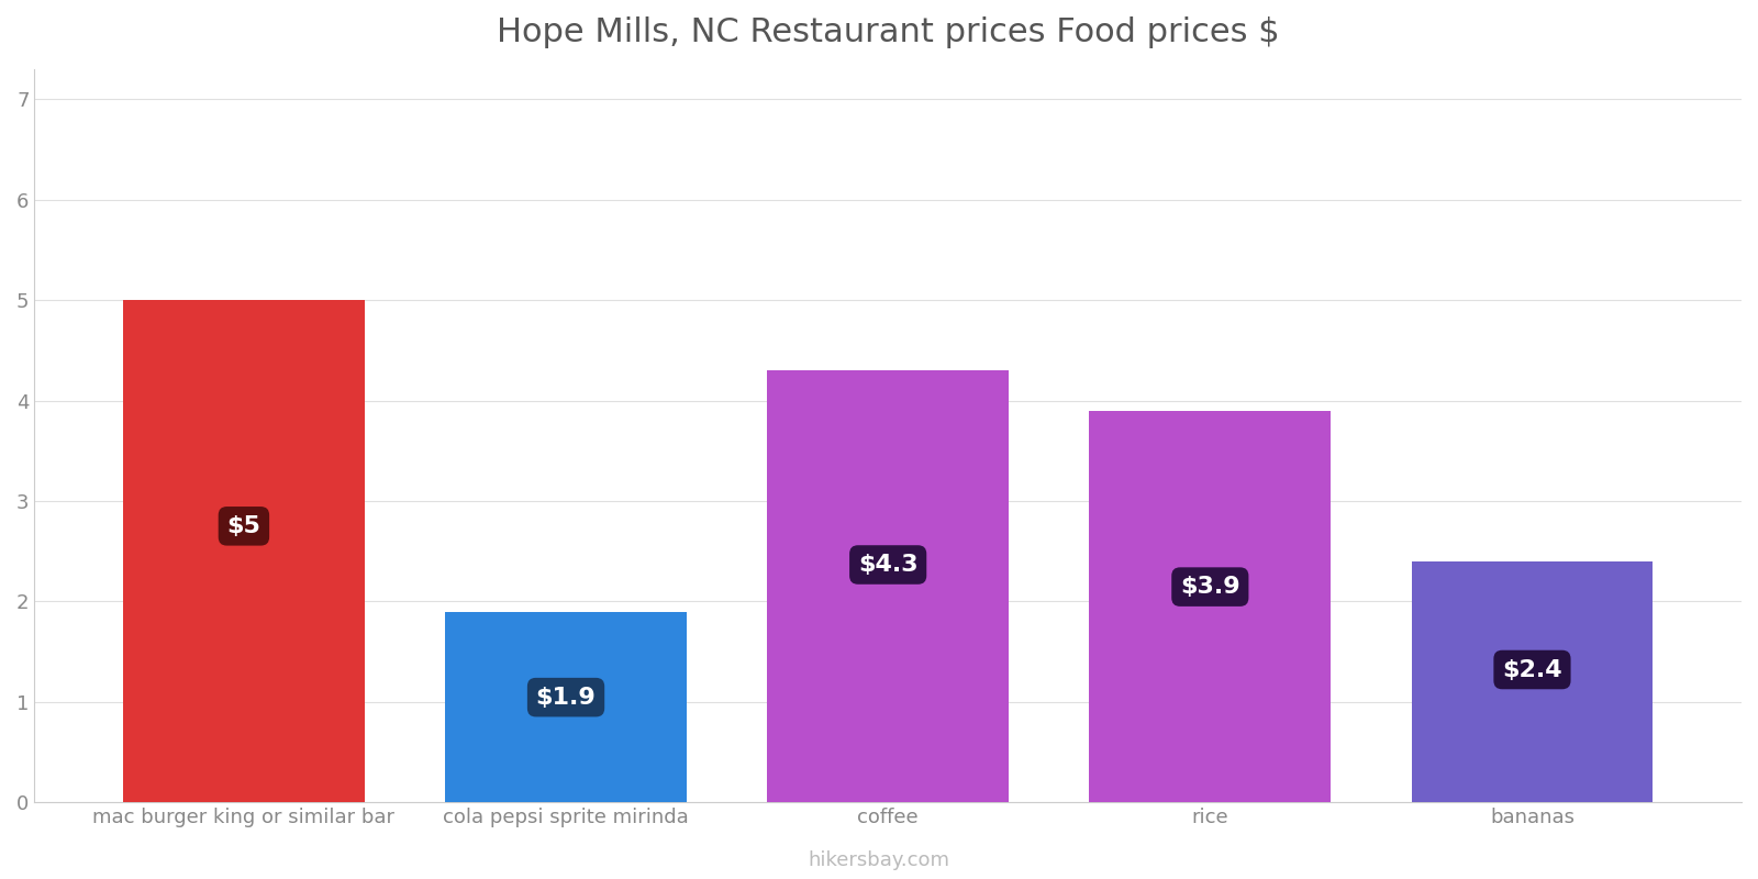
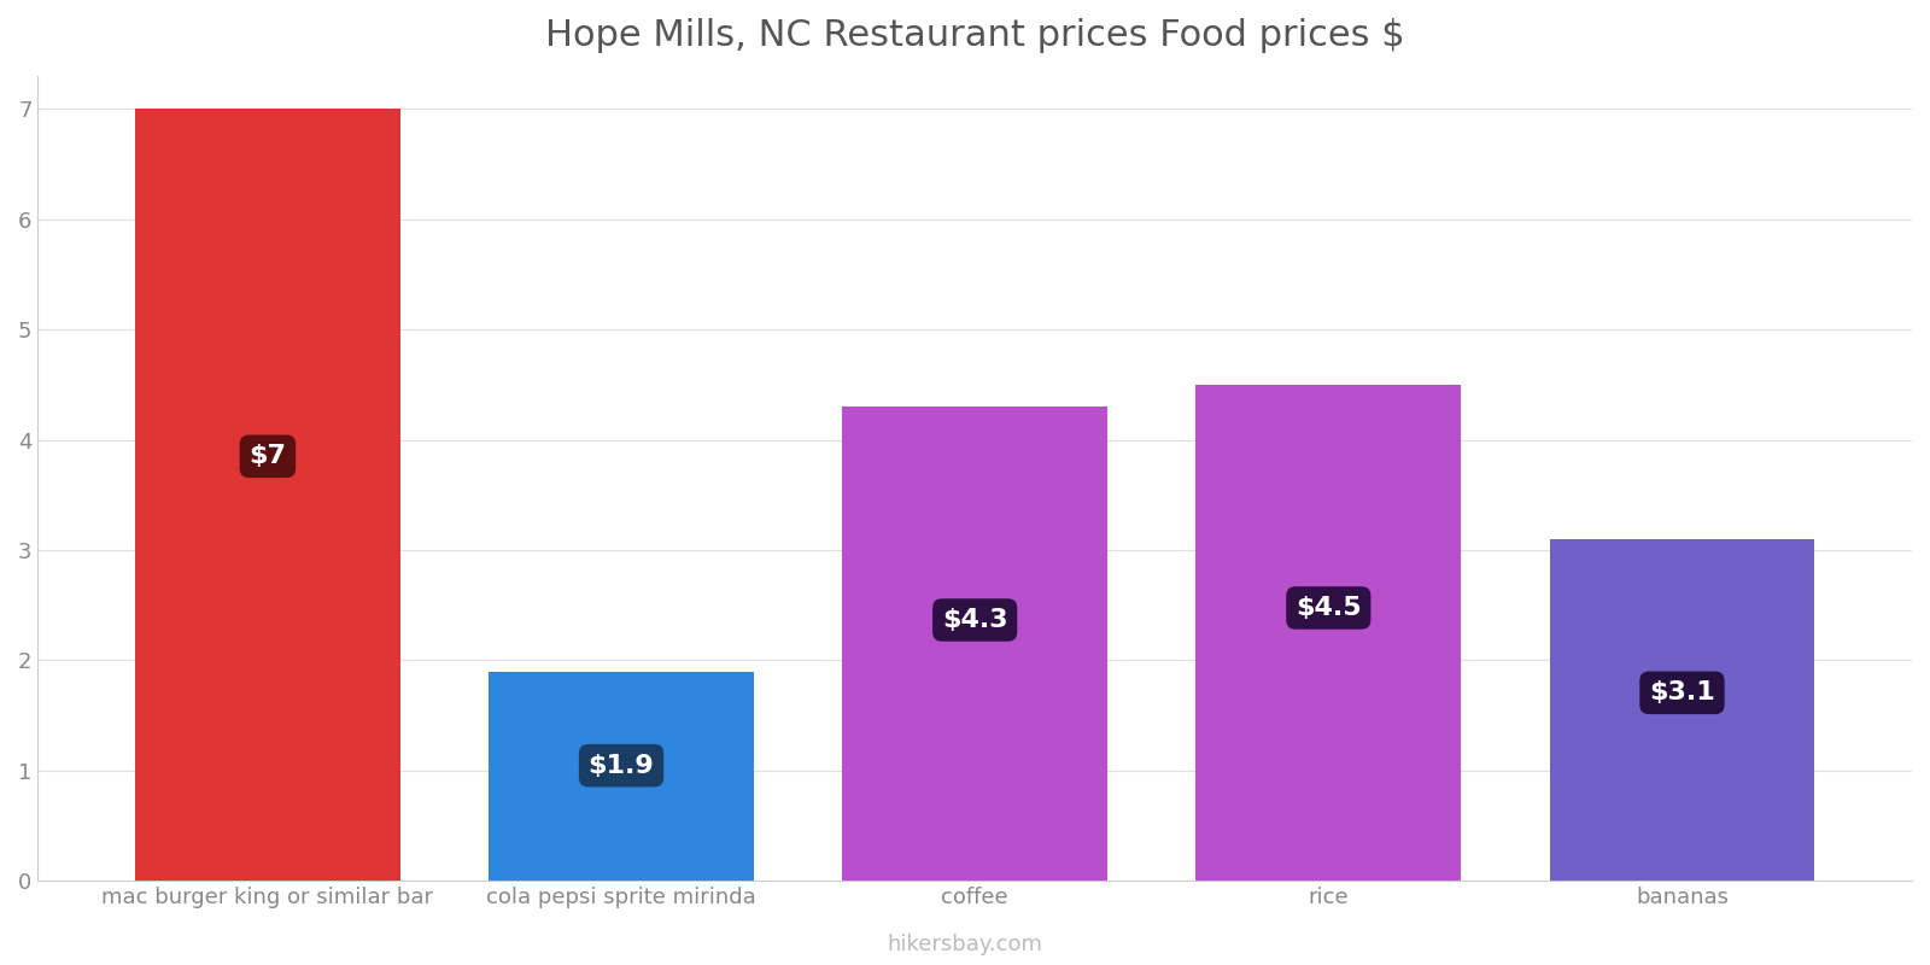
mac burger king or similar bar: $5 -> $7
rice: $3.9 -> $4.5
bananas: $2.4 -> $3.1
